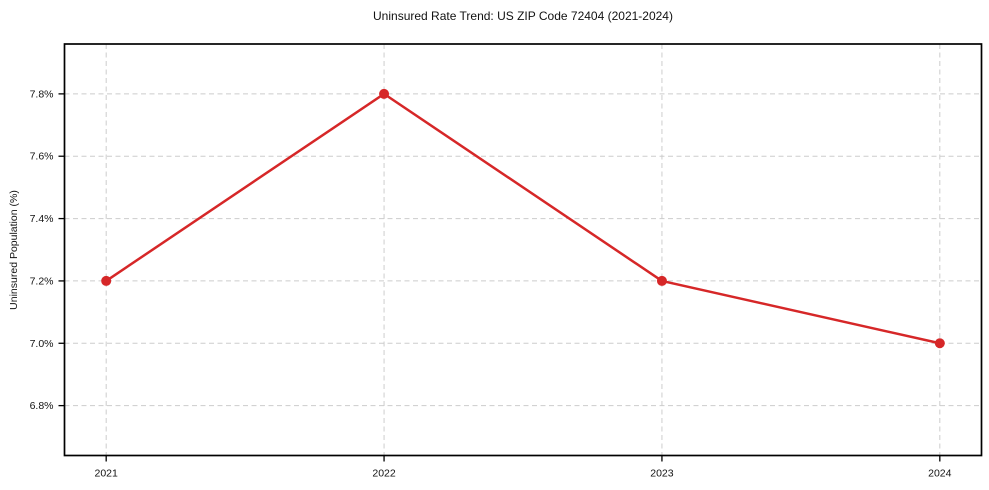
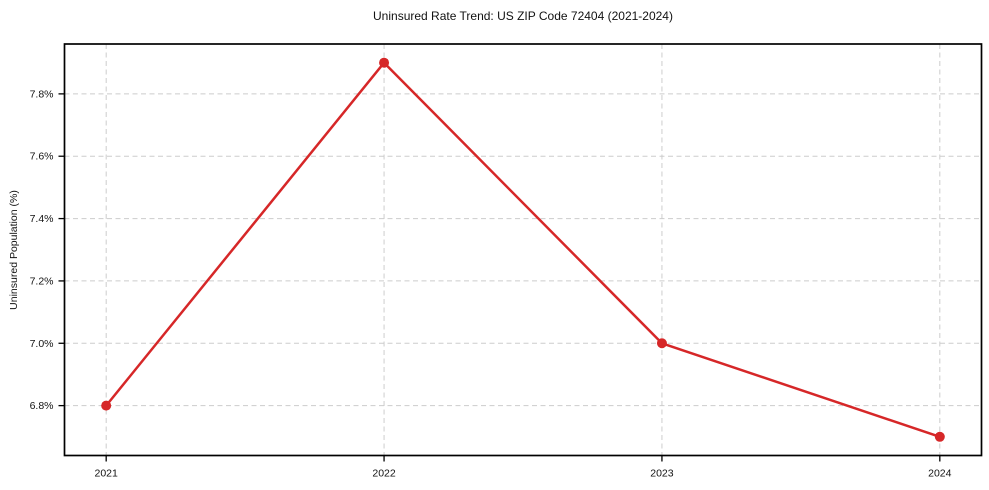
2021: 7.2% -> 6.8%
2022: 7.8% -> 7.9%
2023: 7.2% -> 7.0%
2024: 7.0% -> 6.7%
